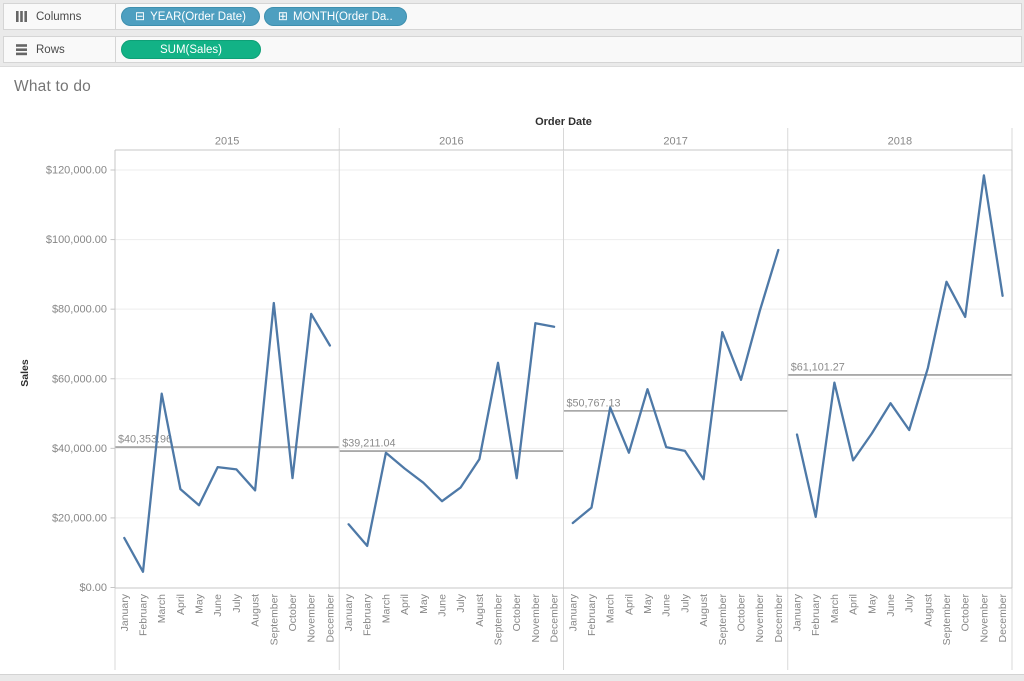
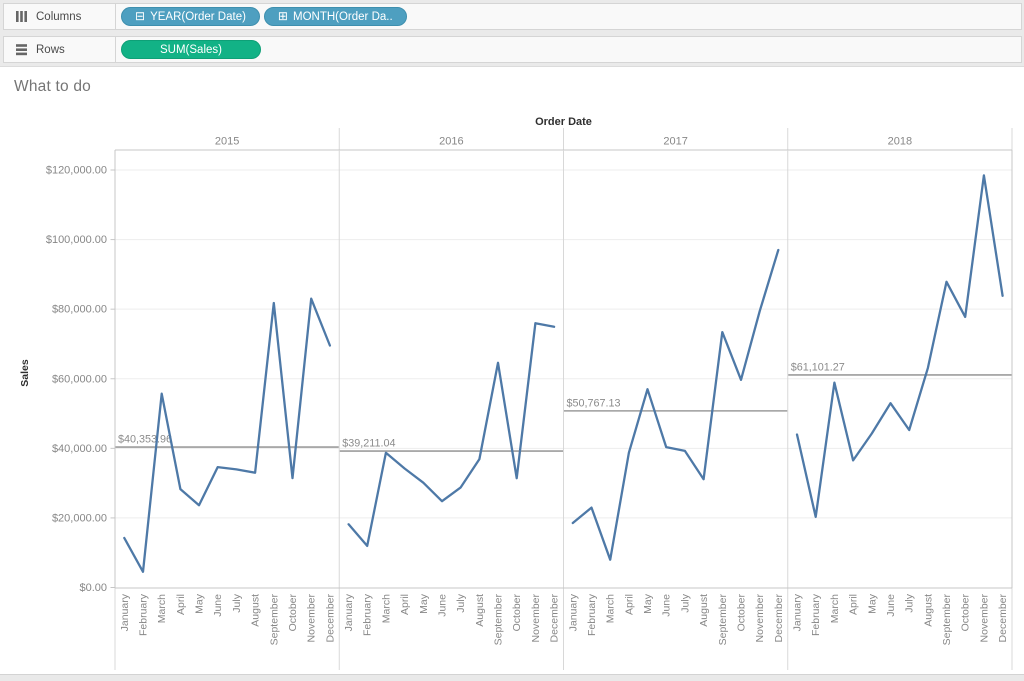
2017/March: $52000 -> $8000
2015/August: $28000 -> $33000
2015/November: $79000 -> $83000
